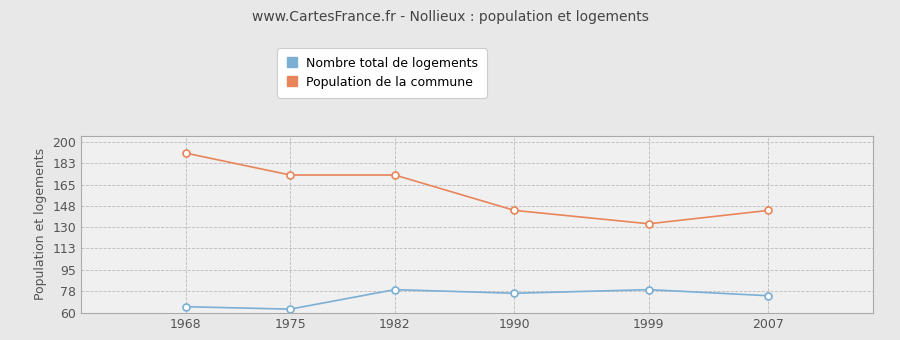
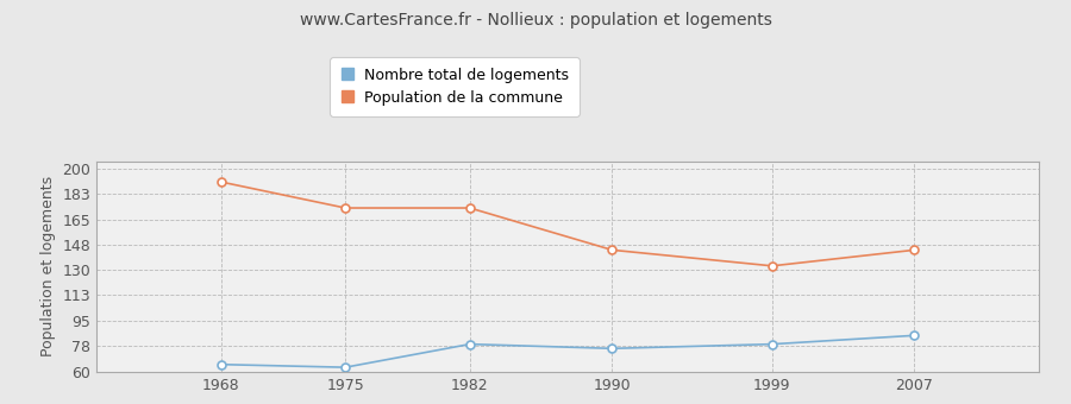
Nombre total de logements/2007: 74 -> 85
